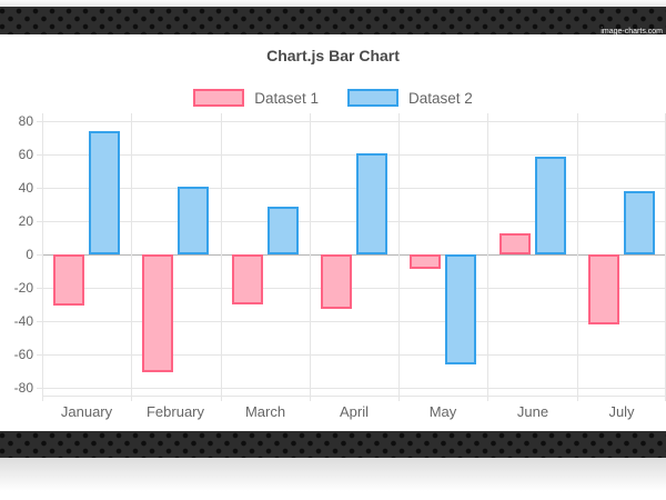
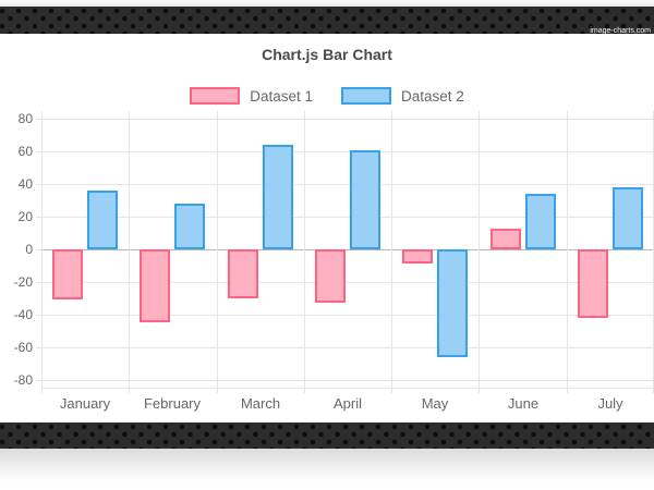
Dataset 2/January: 74 -> 36
Dataset 1/February: -71 -> -45
Dataset 2/February: 41 -> 28
Dataset 2/March: 29 -> 64
Dataset 2/June: 59 -> 34
